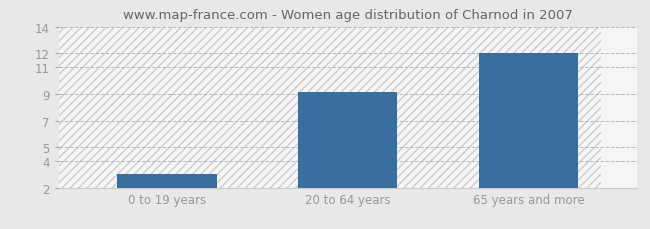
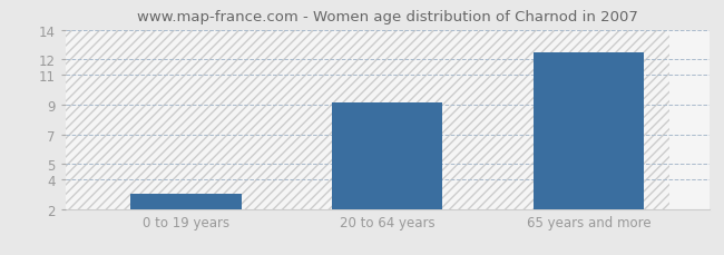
65 years and more: 12.0 -> 12.5
